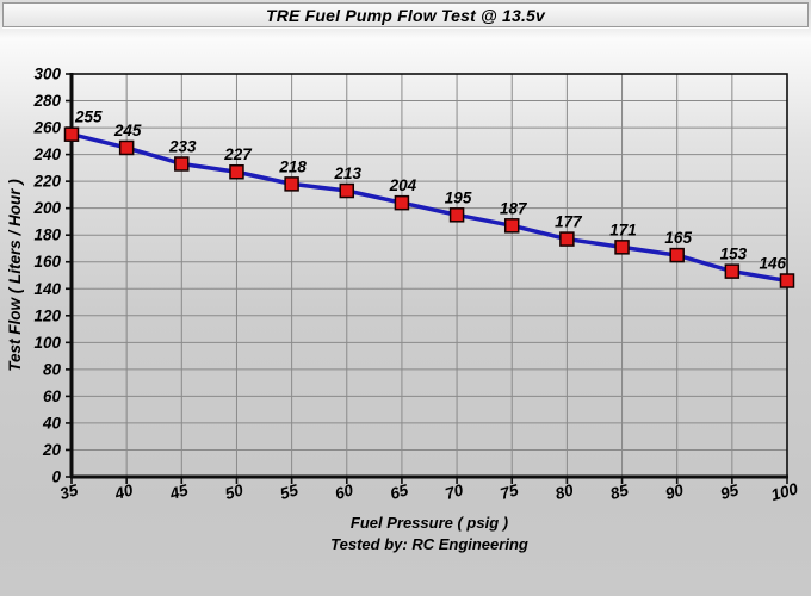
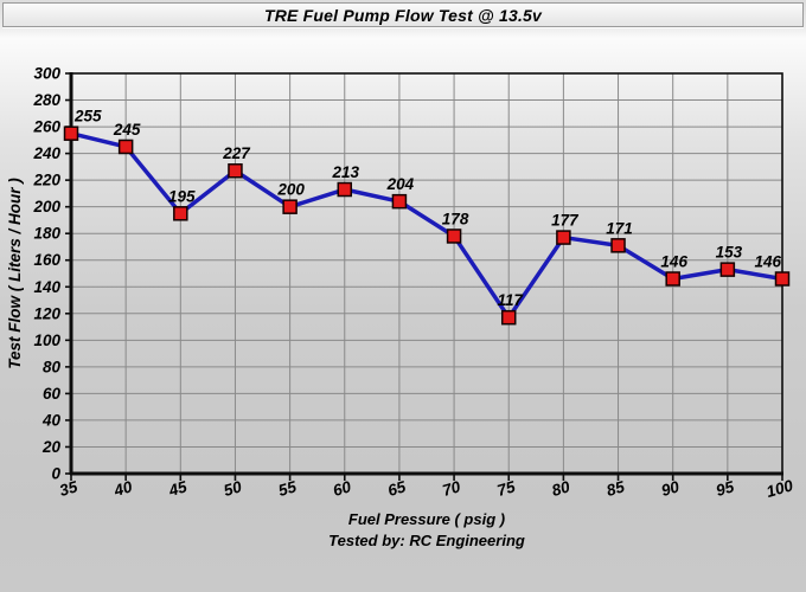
45: 233 -> 195
55: 218 -> 200
70: 195 -> 178
75: 187 -> 117
90: 165 -> 146
